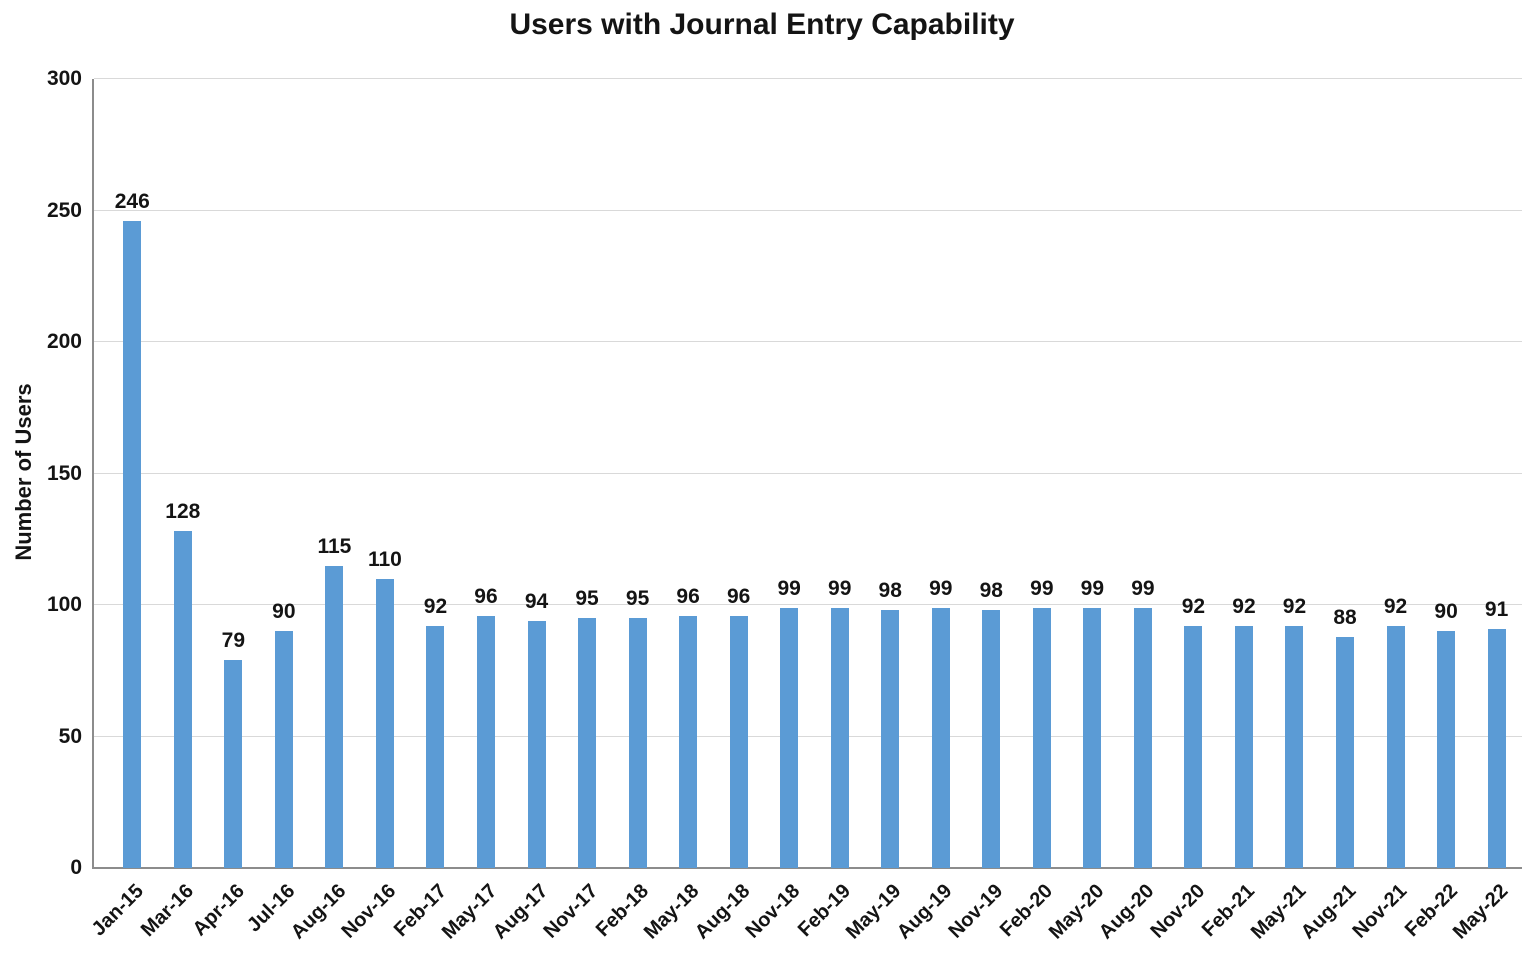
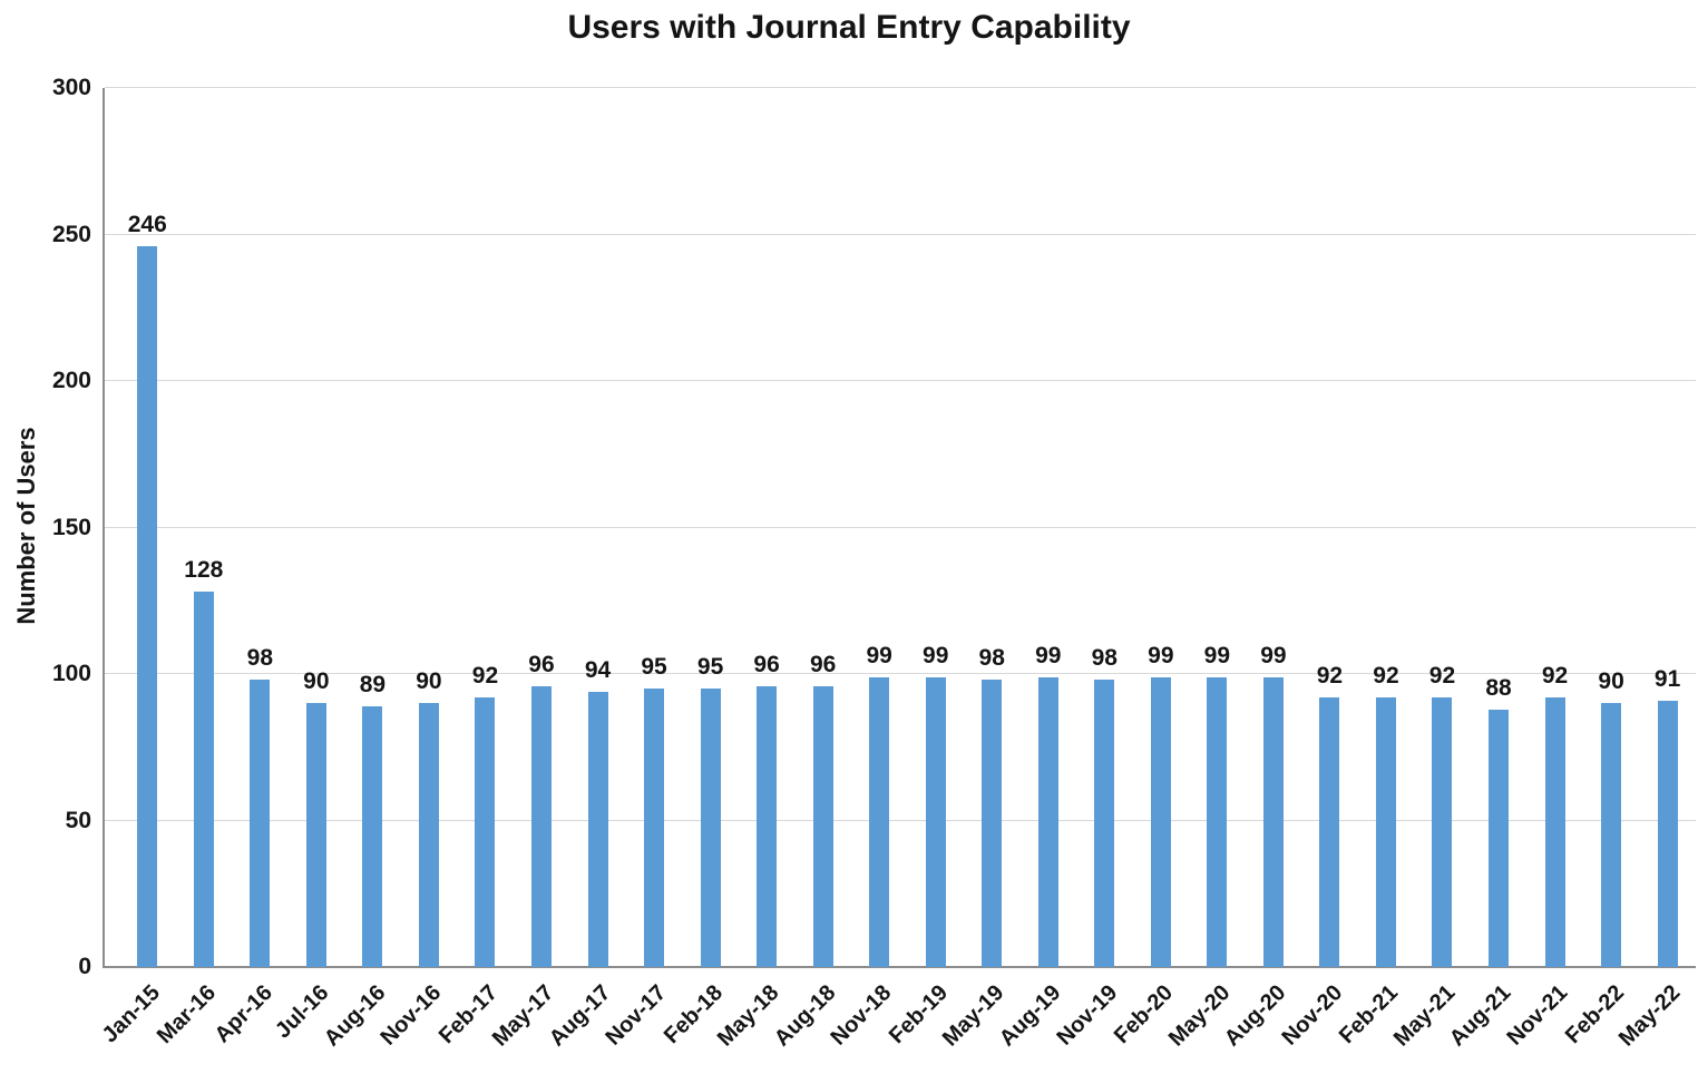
Apr-16: 79 -> 98
Aug-16: 115 -> 89
Nov-16: 110 -> 90
